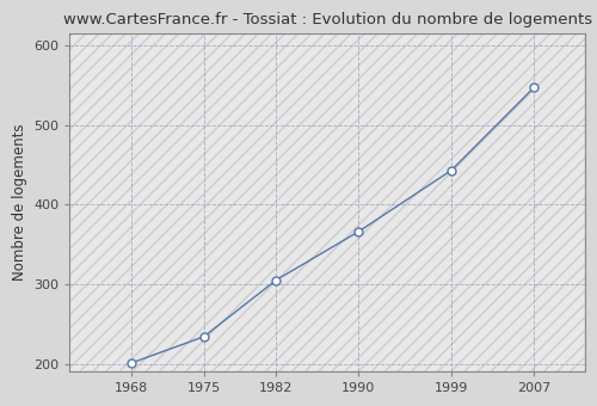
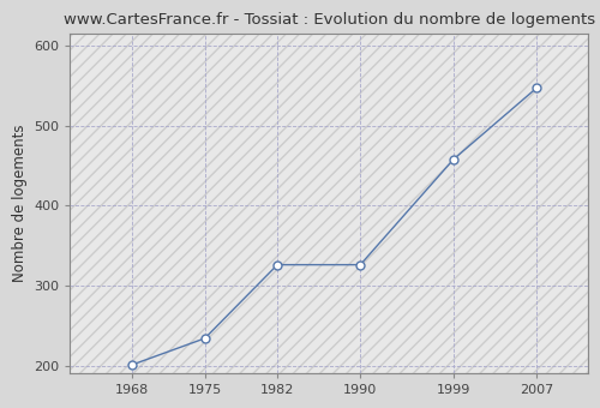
1982: 305 -> 326
1990: 366 -> 326
1999: 443 -> 458
